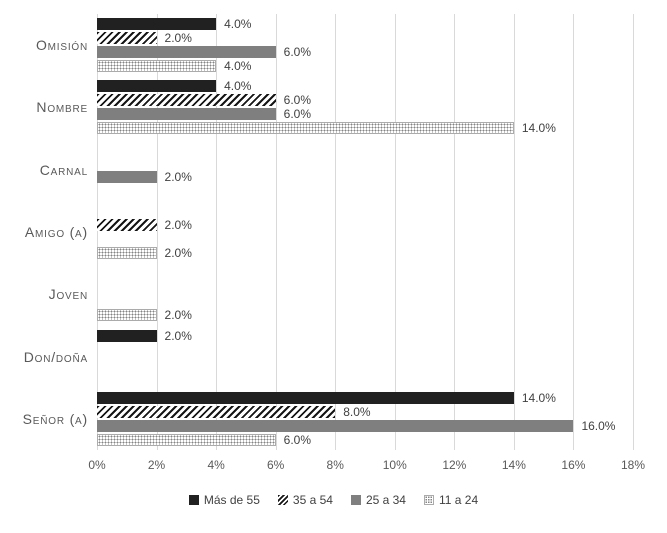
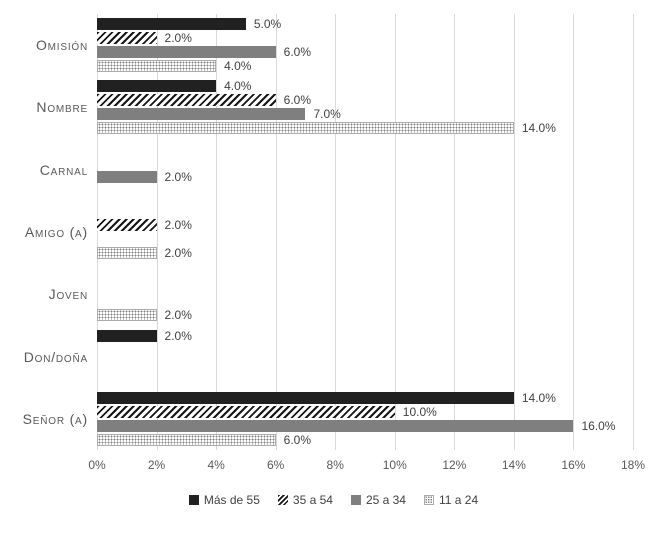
Más de 55/Omisión: 4.0% -> 5.0%
25 a 34/Nombre: 6.0% -> 7.0%
35 a 54/Señor (a): 8.0% -> 10.0%
